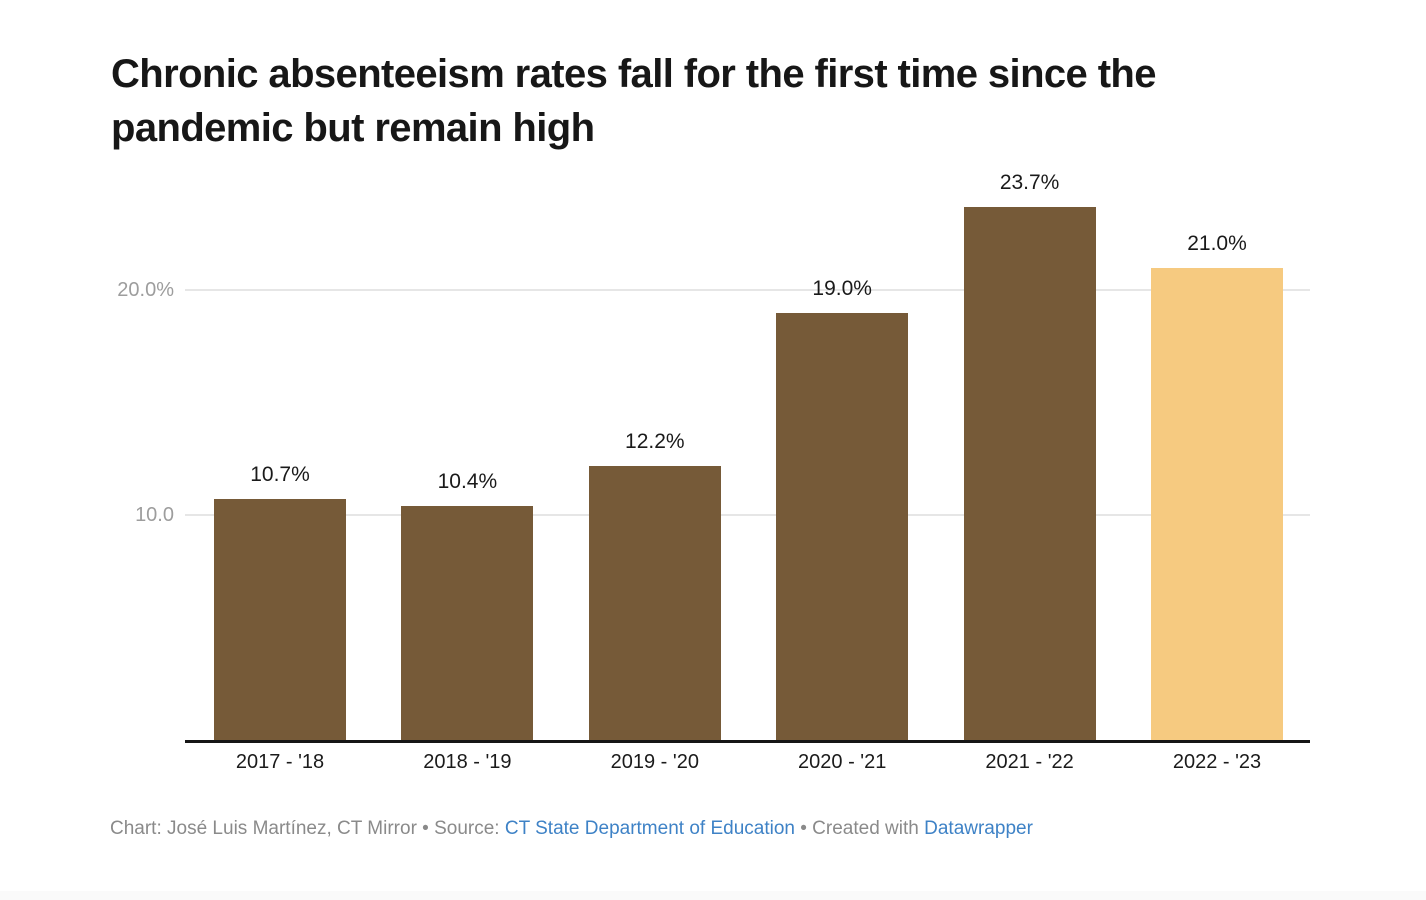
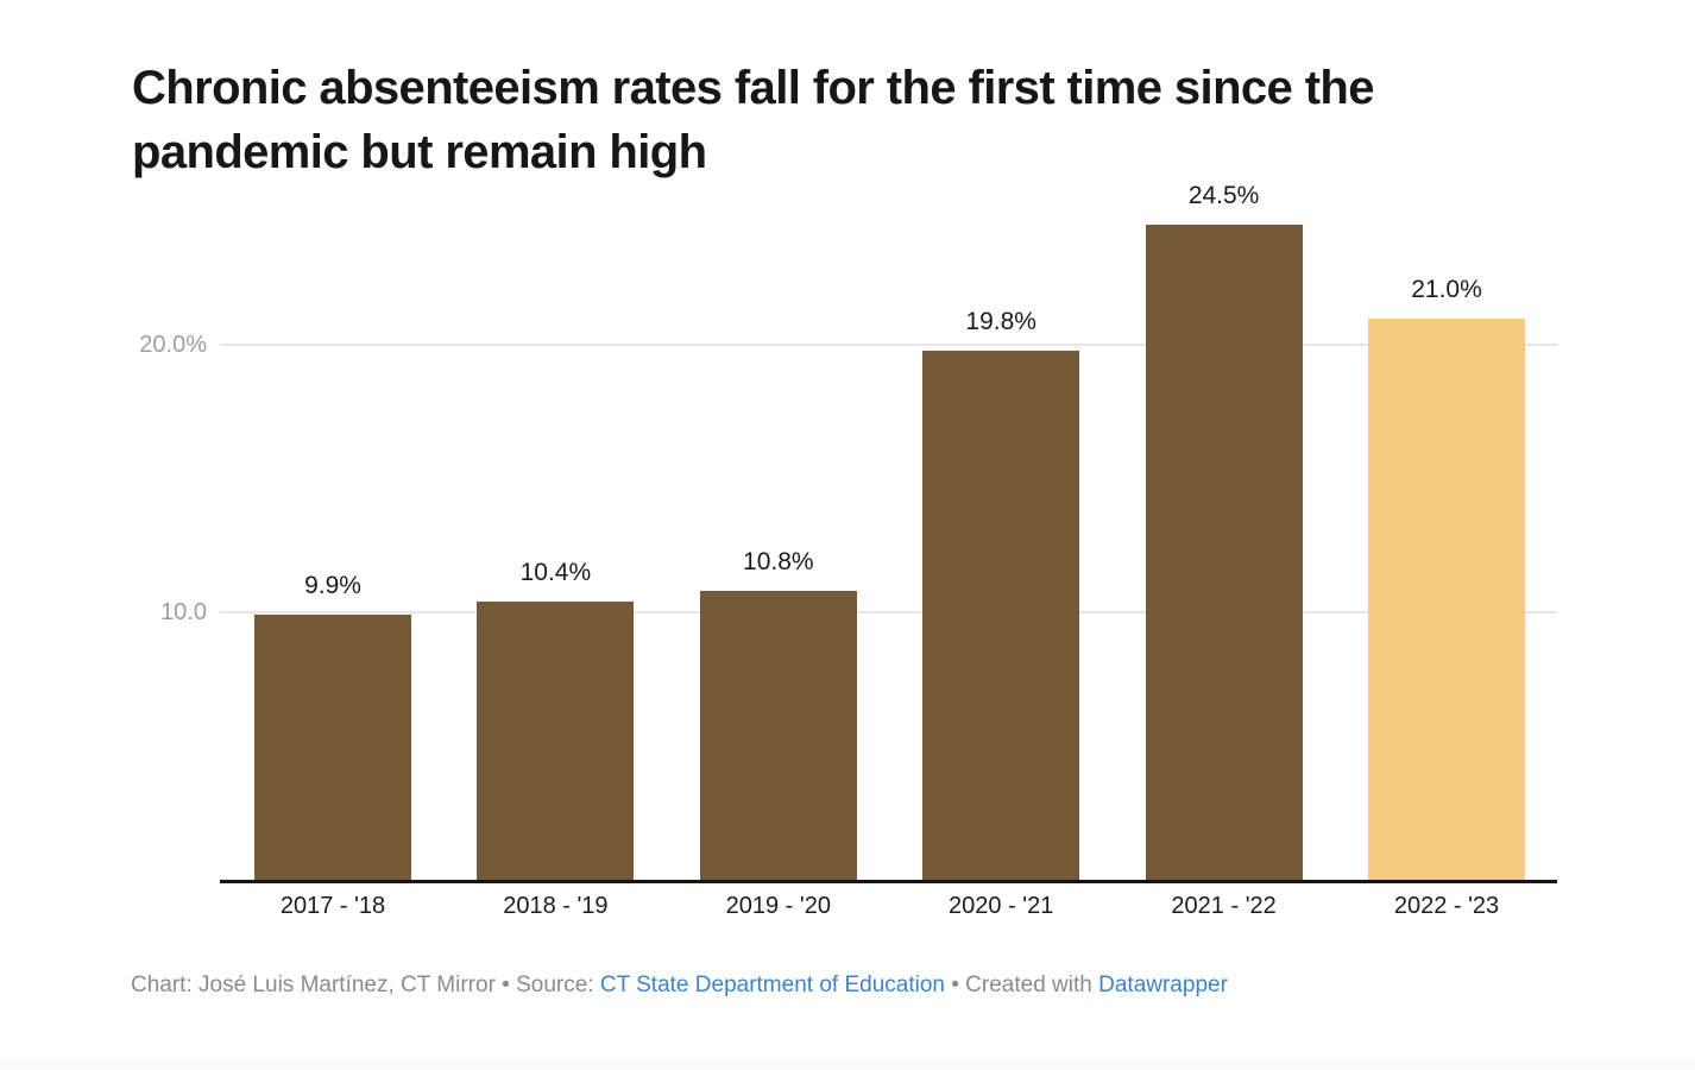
2017 - '18: 10.7% -> 9.9%
2019 - '20: 12.2% -> 10.8%
2020 - '21: 19.0% -> 19.8%
2021 - '22: 23.7% -> 24.5%
